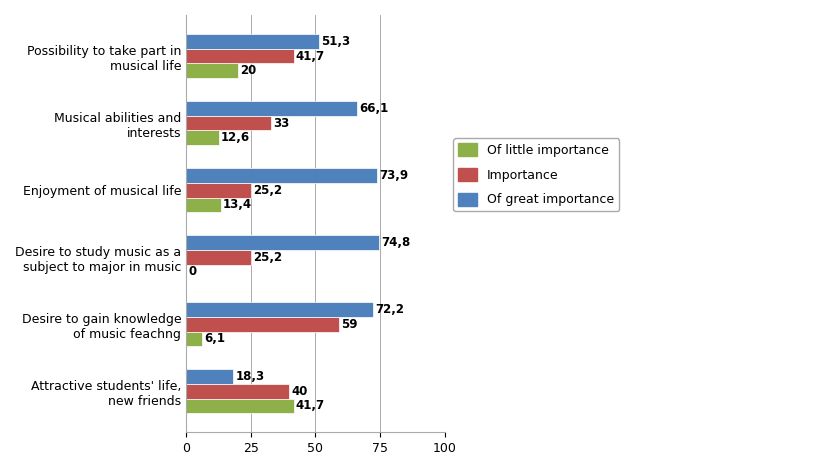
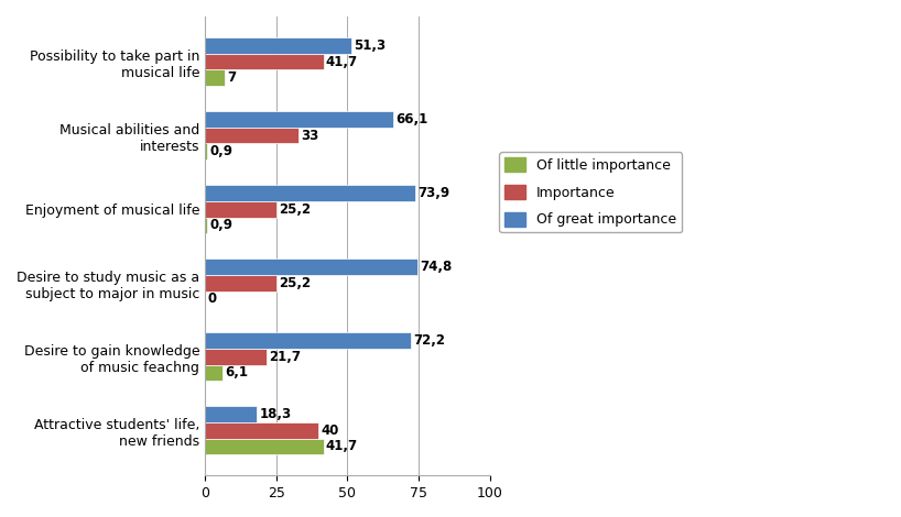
Of little importance/Possibility to take part in musical life: 20 -> 7
Of little importance/Musical abilities and interests: 12,6 -> 0,9
Of little importance/Enjoyment of musical life: 13,4 -> 0,9
Importance/Desire to gain knowledge of music feachng: 59 -> 21,7
